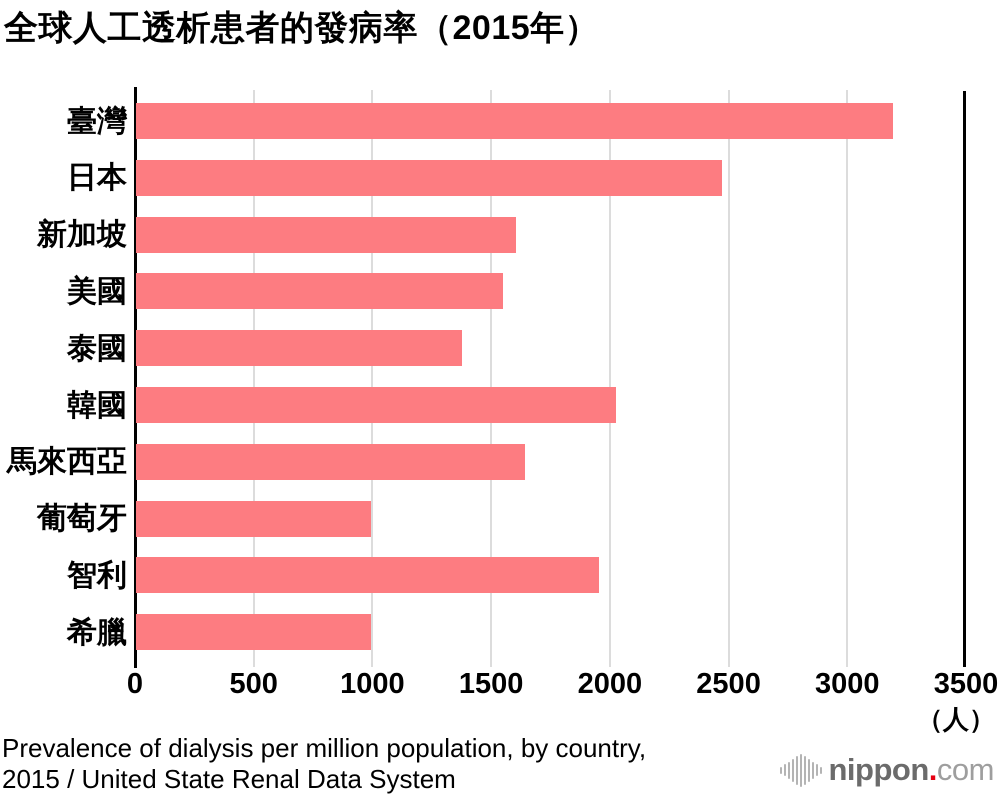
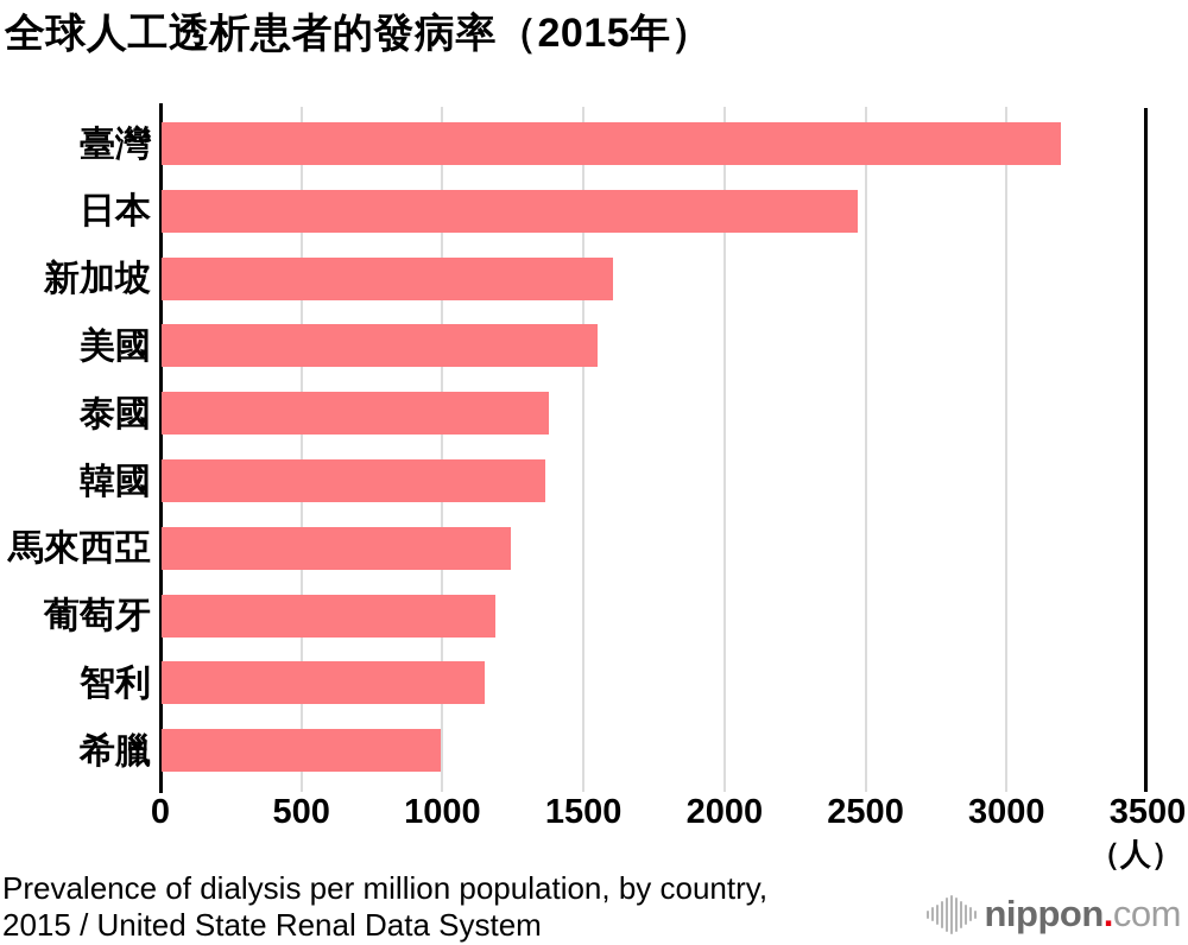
韓國: 2020 -> 1360
馬來西亞: 1640 -> 1240
葡萄牙: 990 -> 1180
智利: 1950 -> 1140
